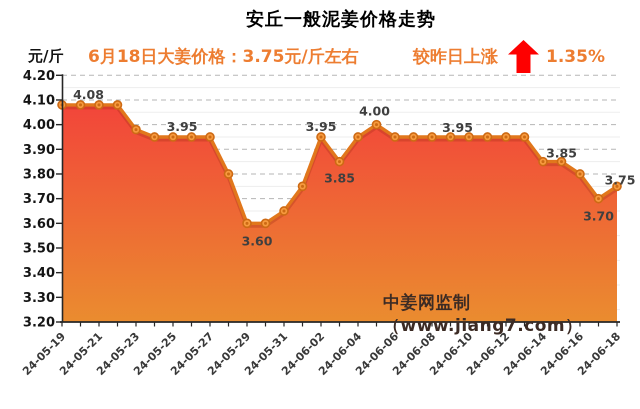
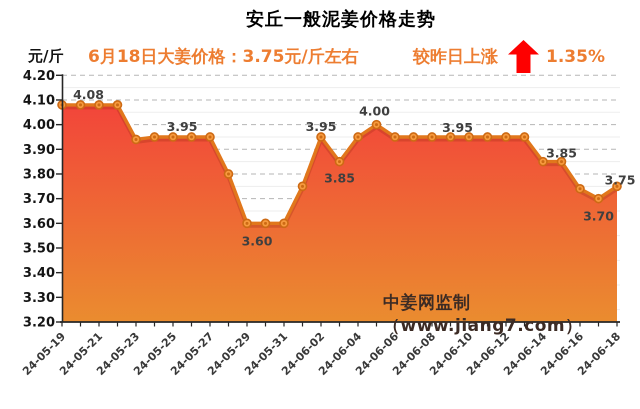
24-05-23: 3.98 -> 3.94
24-05-31: 3.65 -> 3.60
24-06-16: 3.80 -> 3.74
